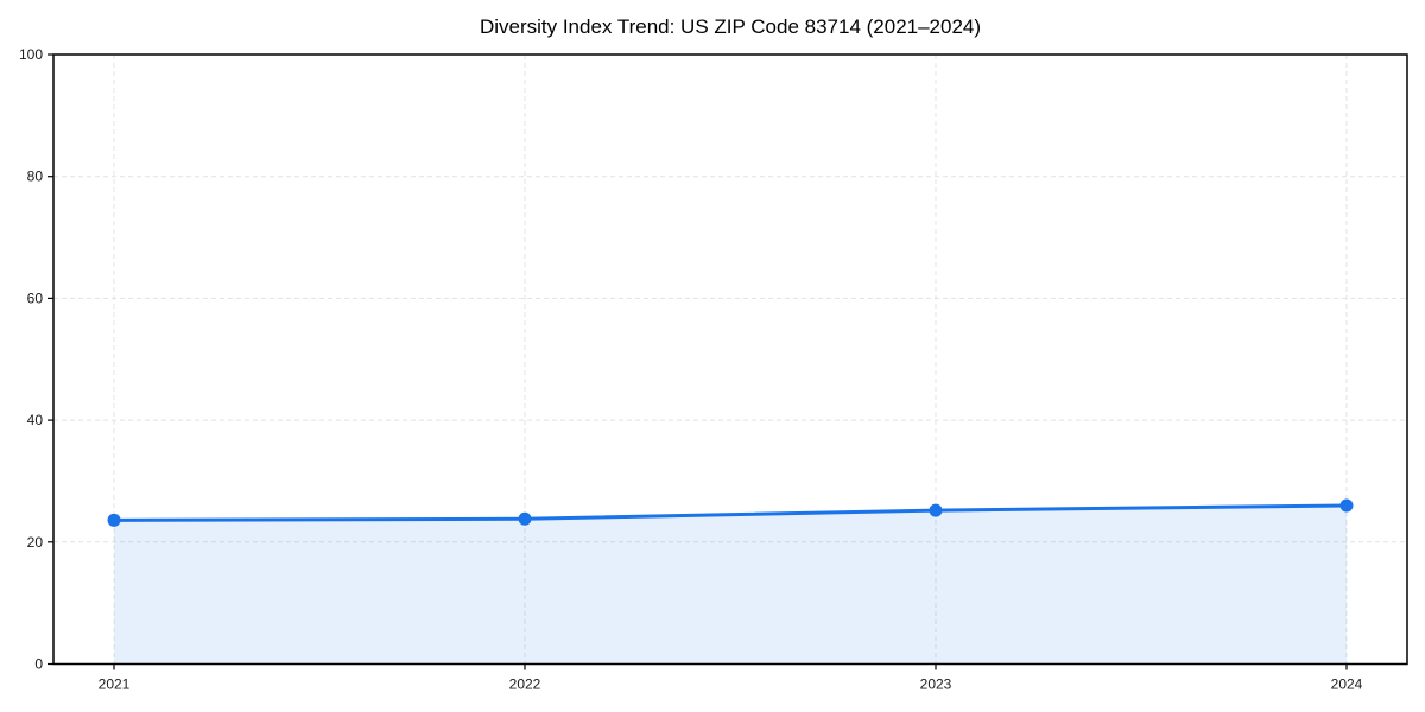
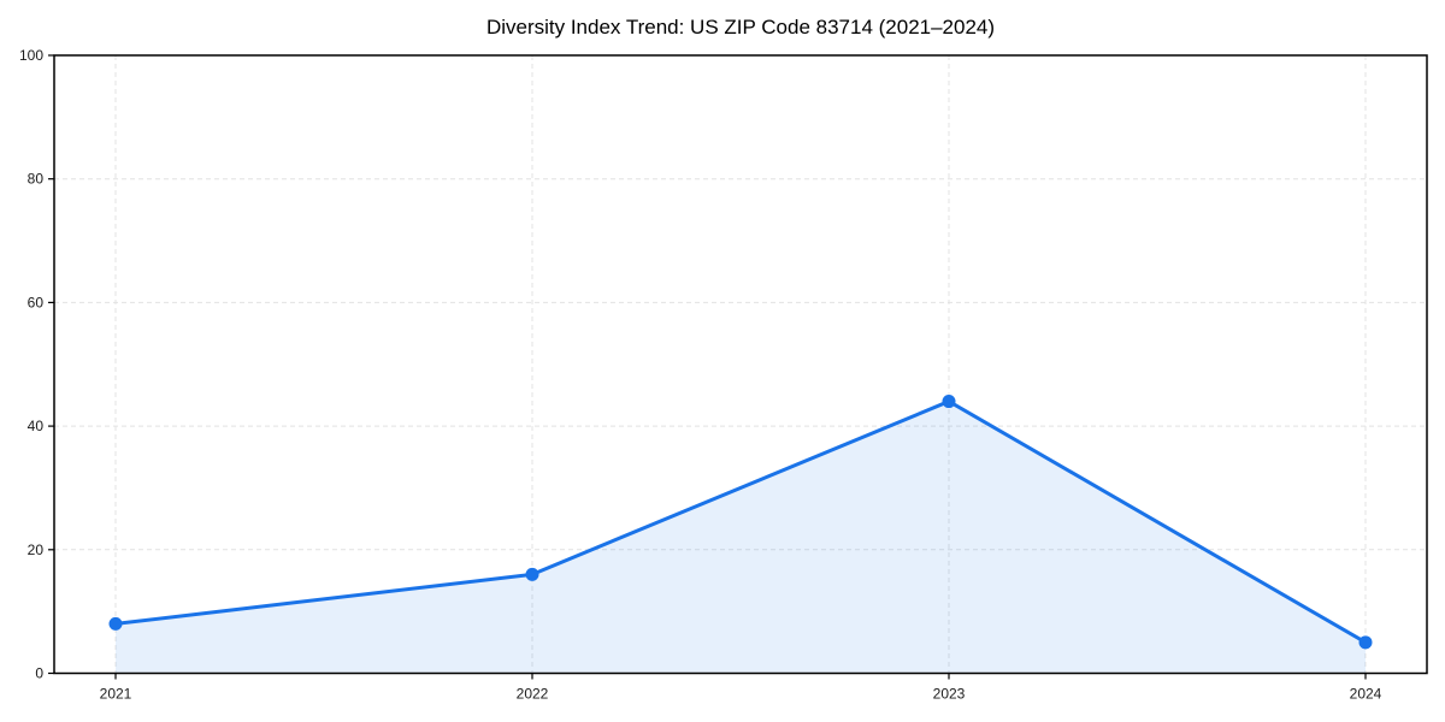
2021: 24 -> 8
2022: 24 -> 16
2023: 25 -> 44
2024: 26 -> 5
